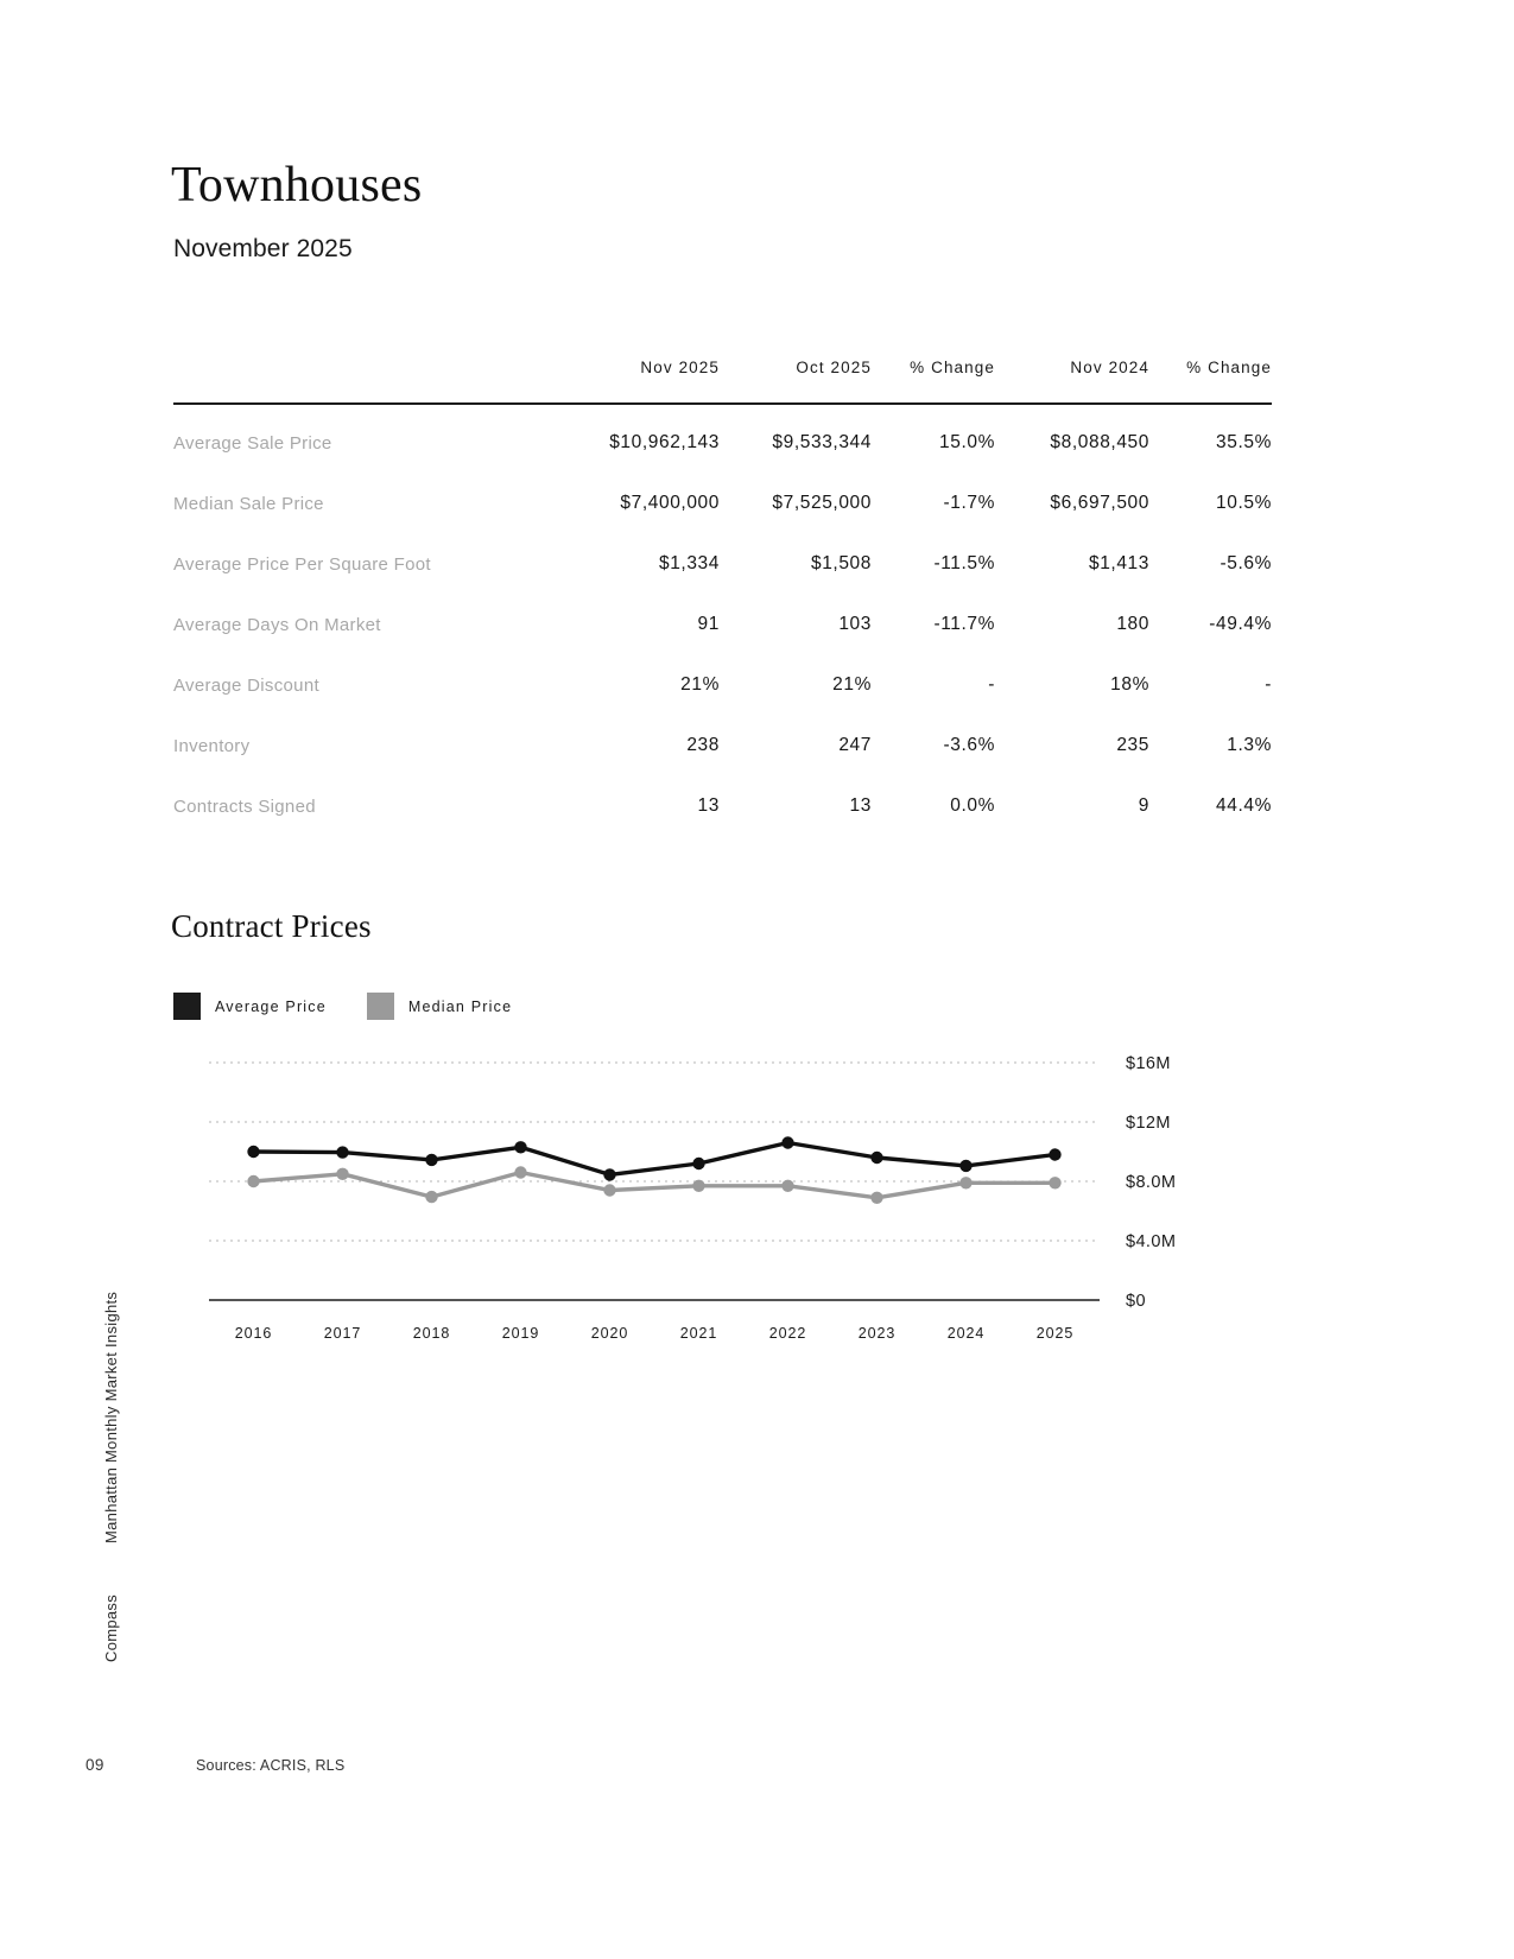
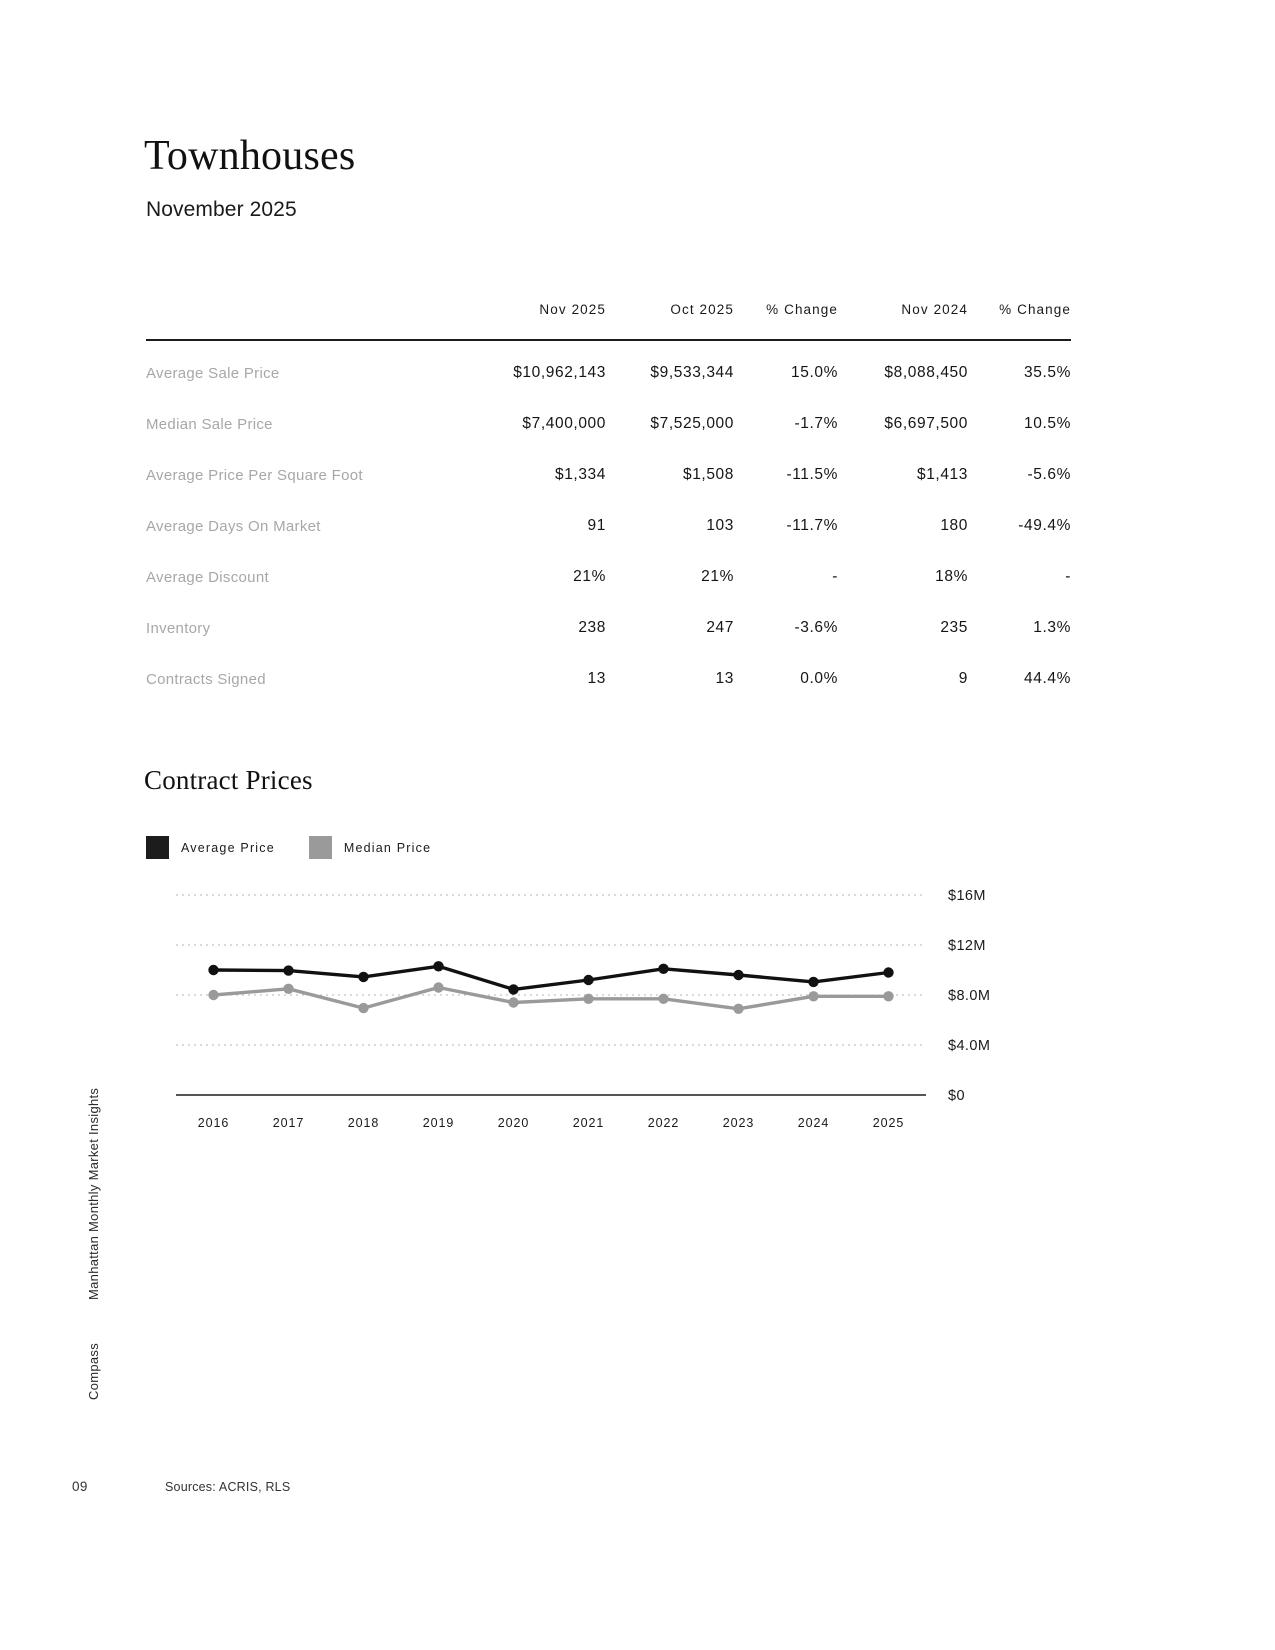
Average Price/2022: $10.6M -> $10.1M
